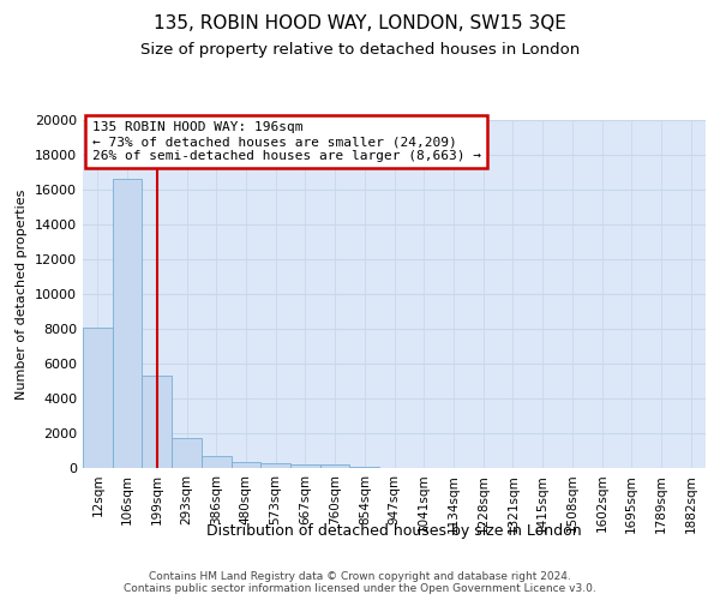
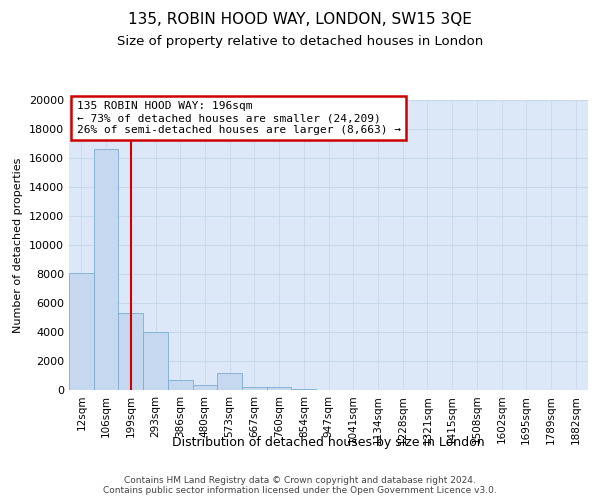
293sqm: 1800 -> 4000
573sqm: 300 -> 1200
